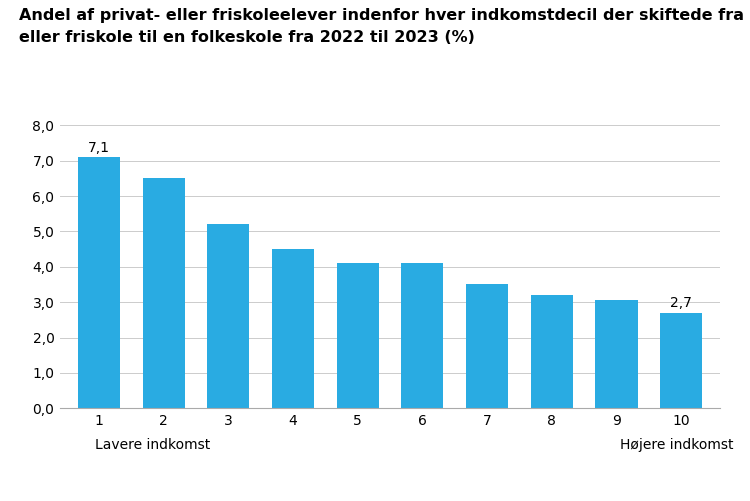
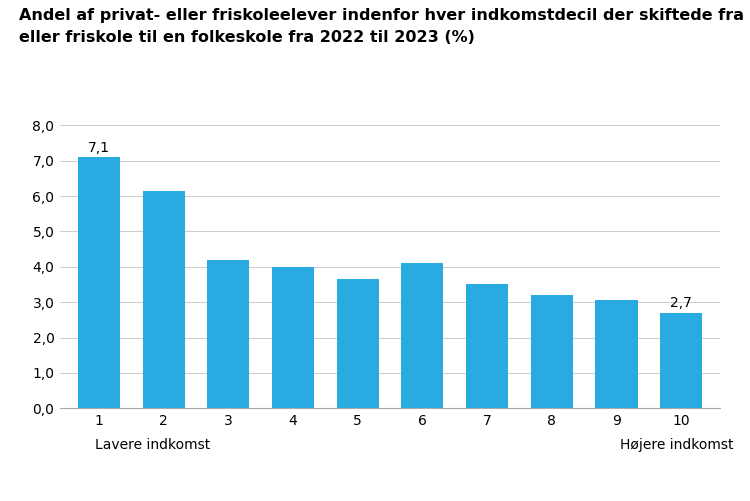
2: 6,50 -> 6,15
3: 5,20 -> 4,20
4: 4,50 -> 4,00
5: 4,10 -> 3,65
